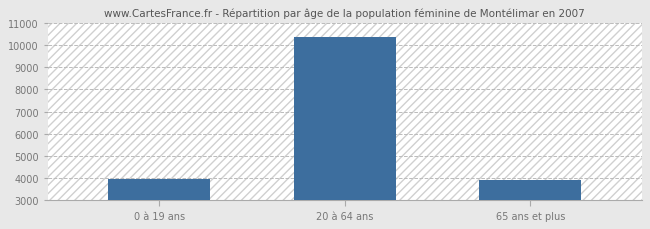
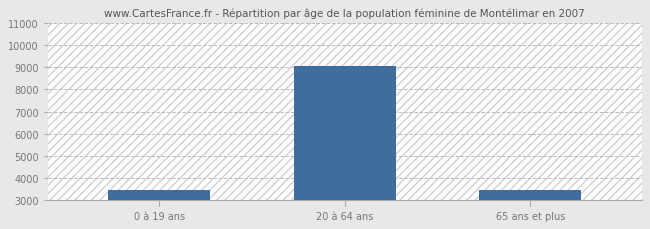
0 à 19 ans: 3980 -> 3450
20 à 64 ans: 10380 -> 9050
65 ans et plus: 3930 -> 3450
